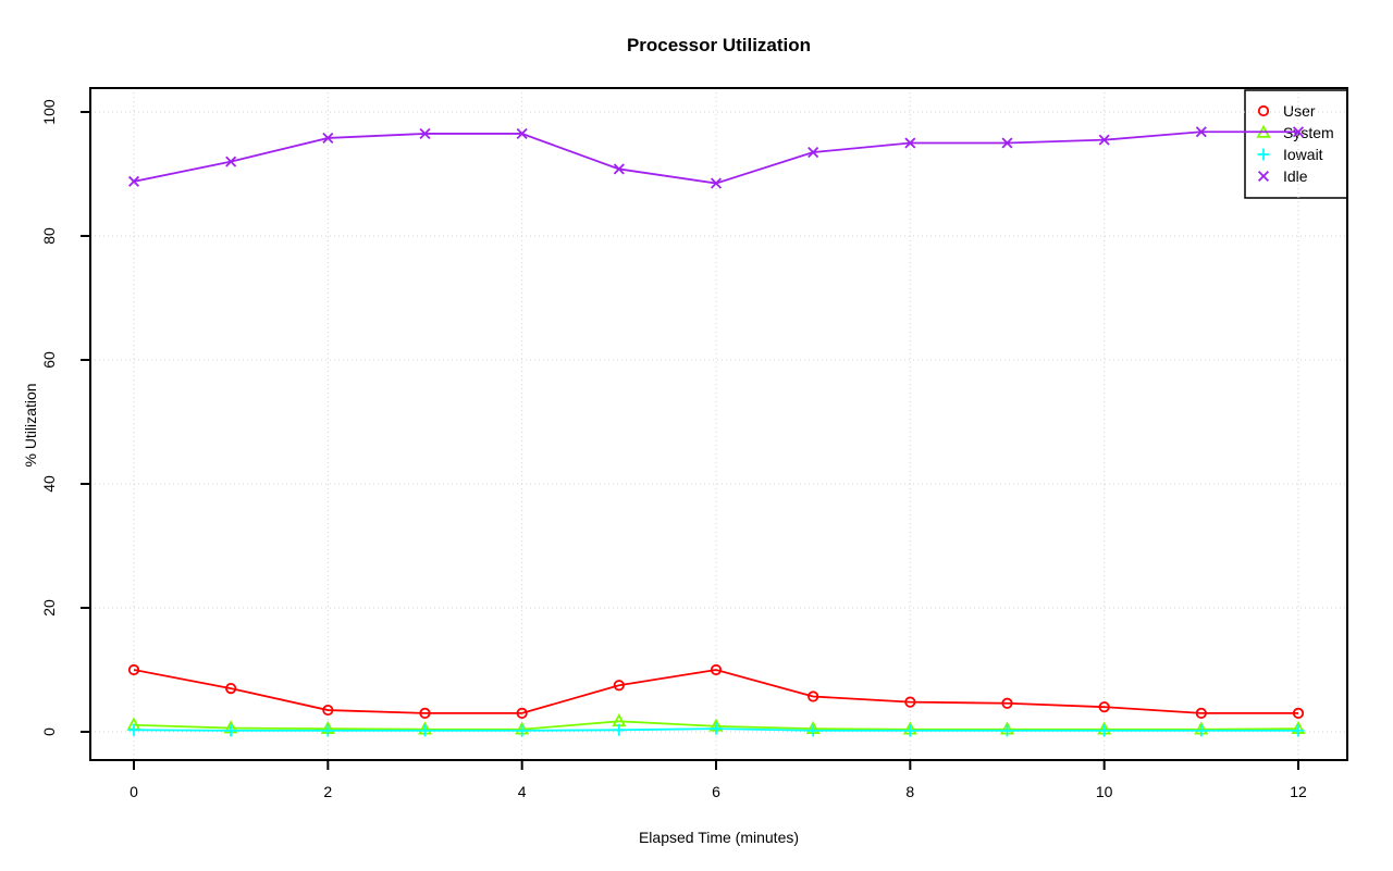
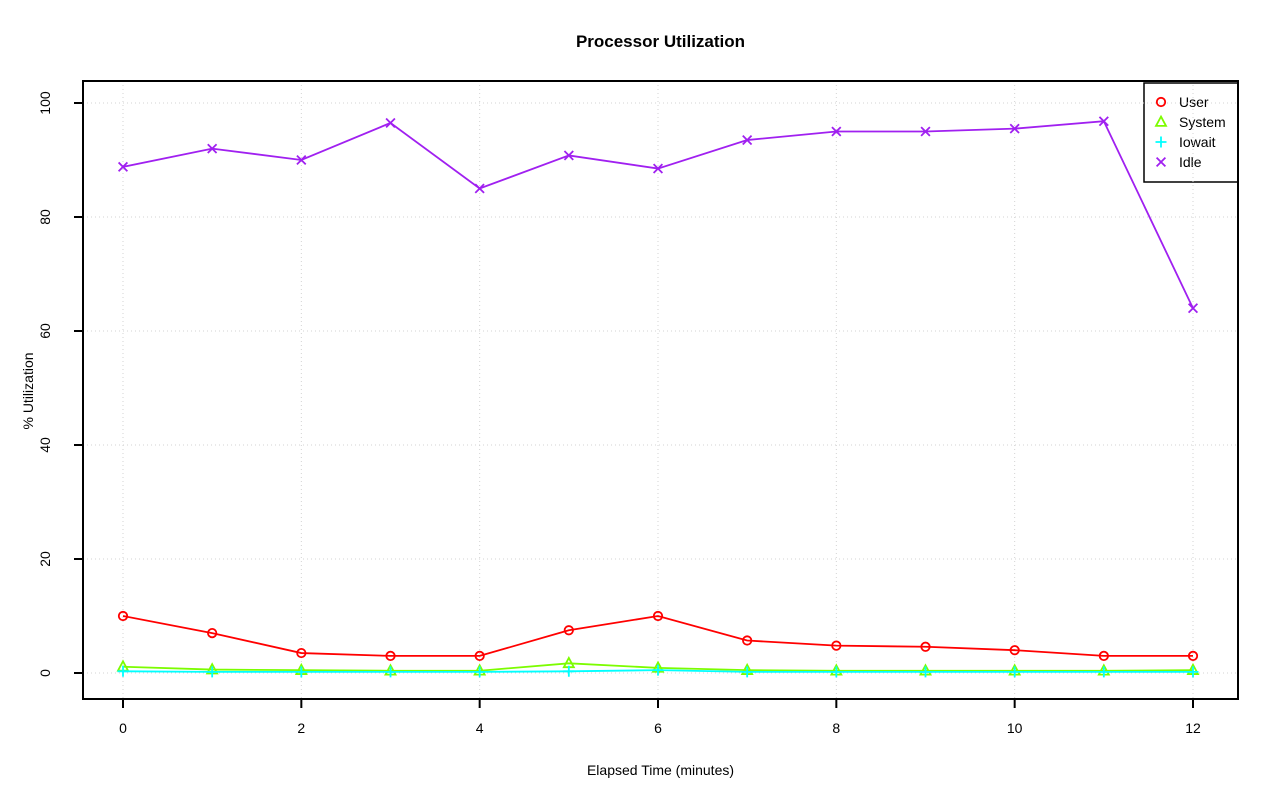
Idle/2: 96 -> 90
Idle/4: 96 -> 85
Idle/12: 97 -> 64
